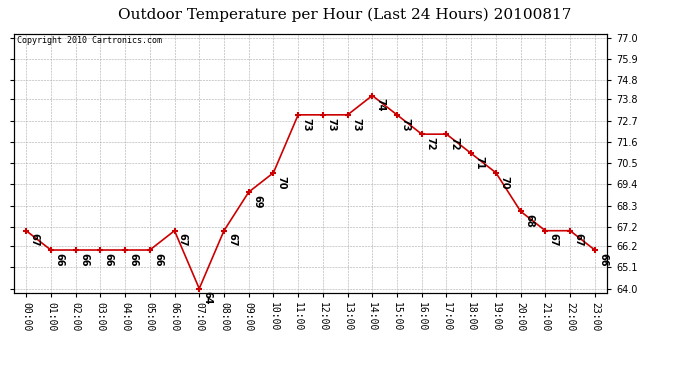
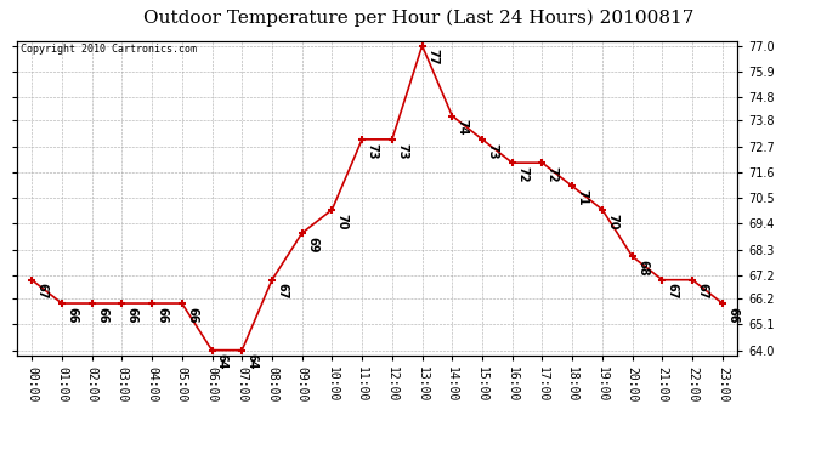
06:00: 67 -> 64
13:00: 73 -> 77
